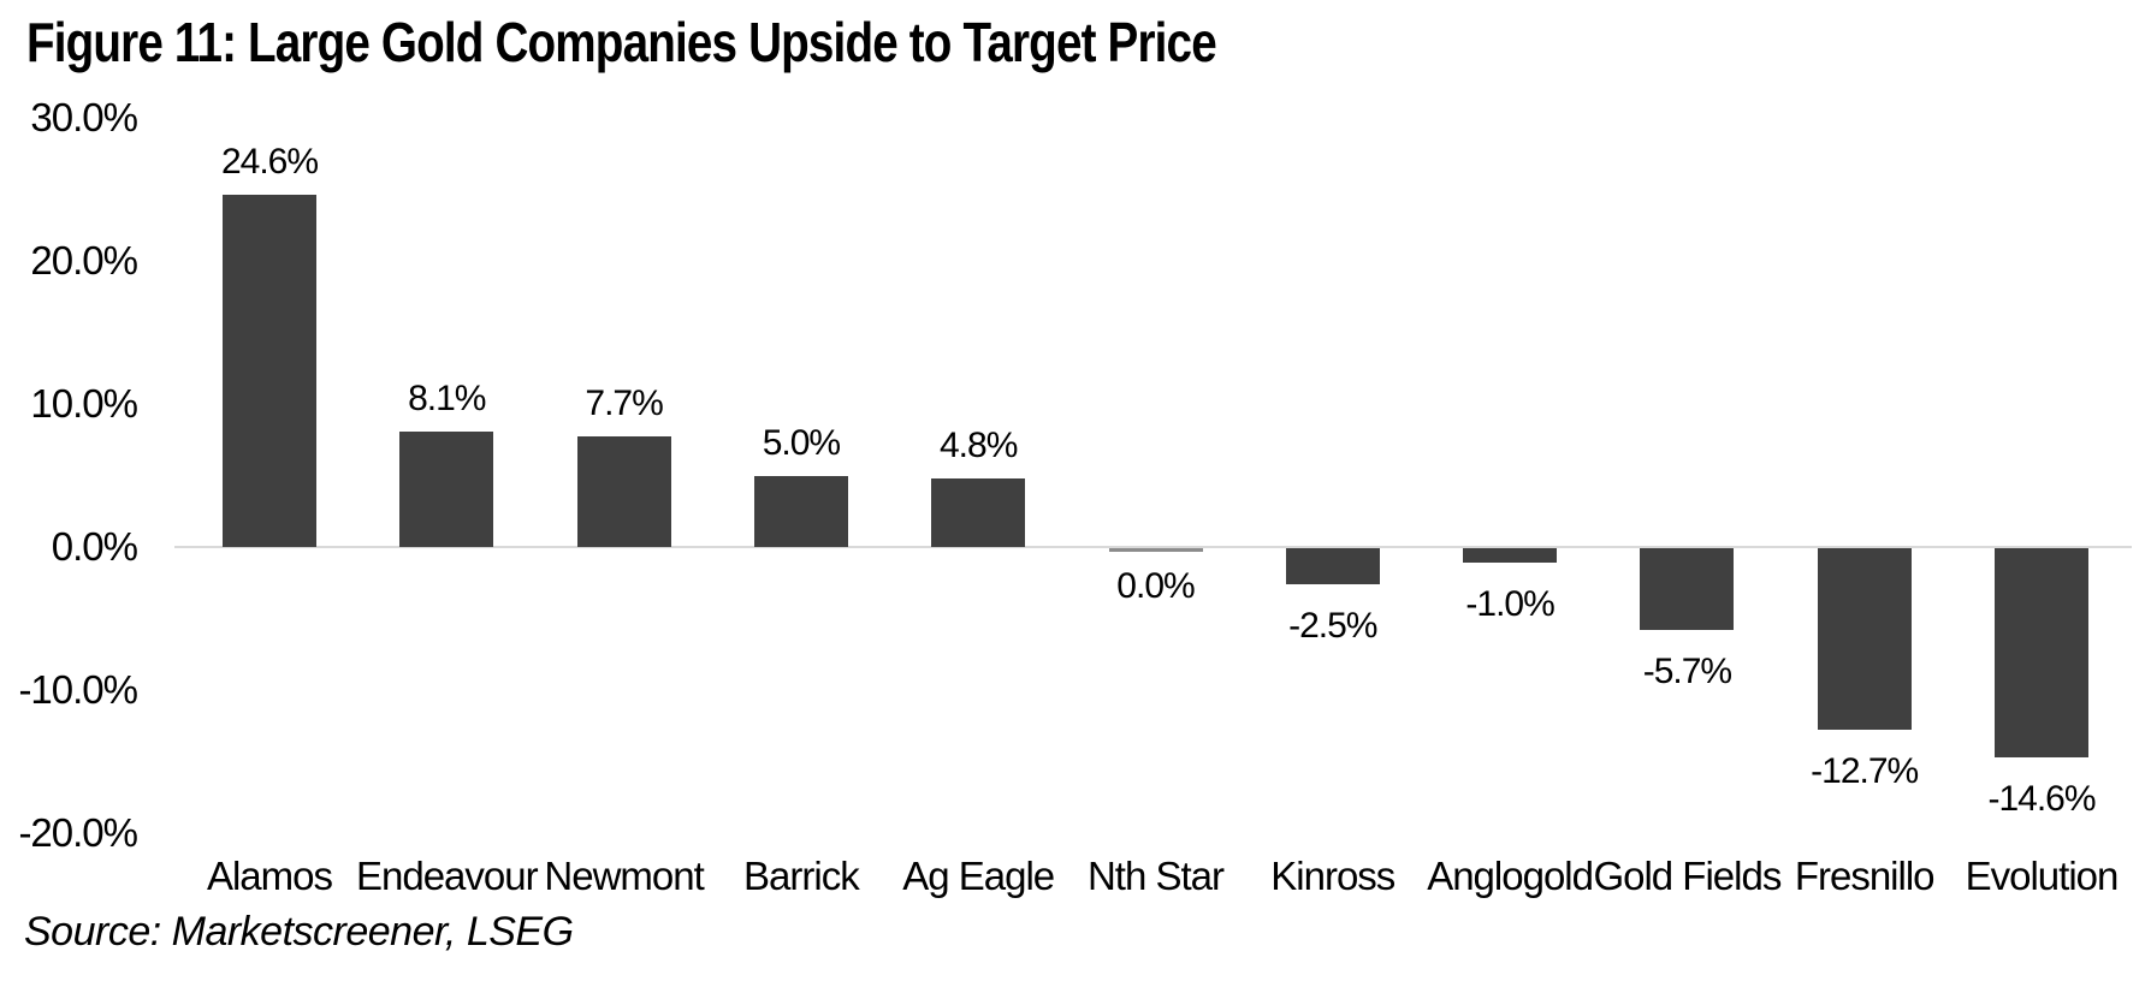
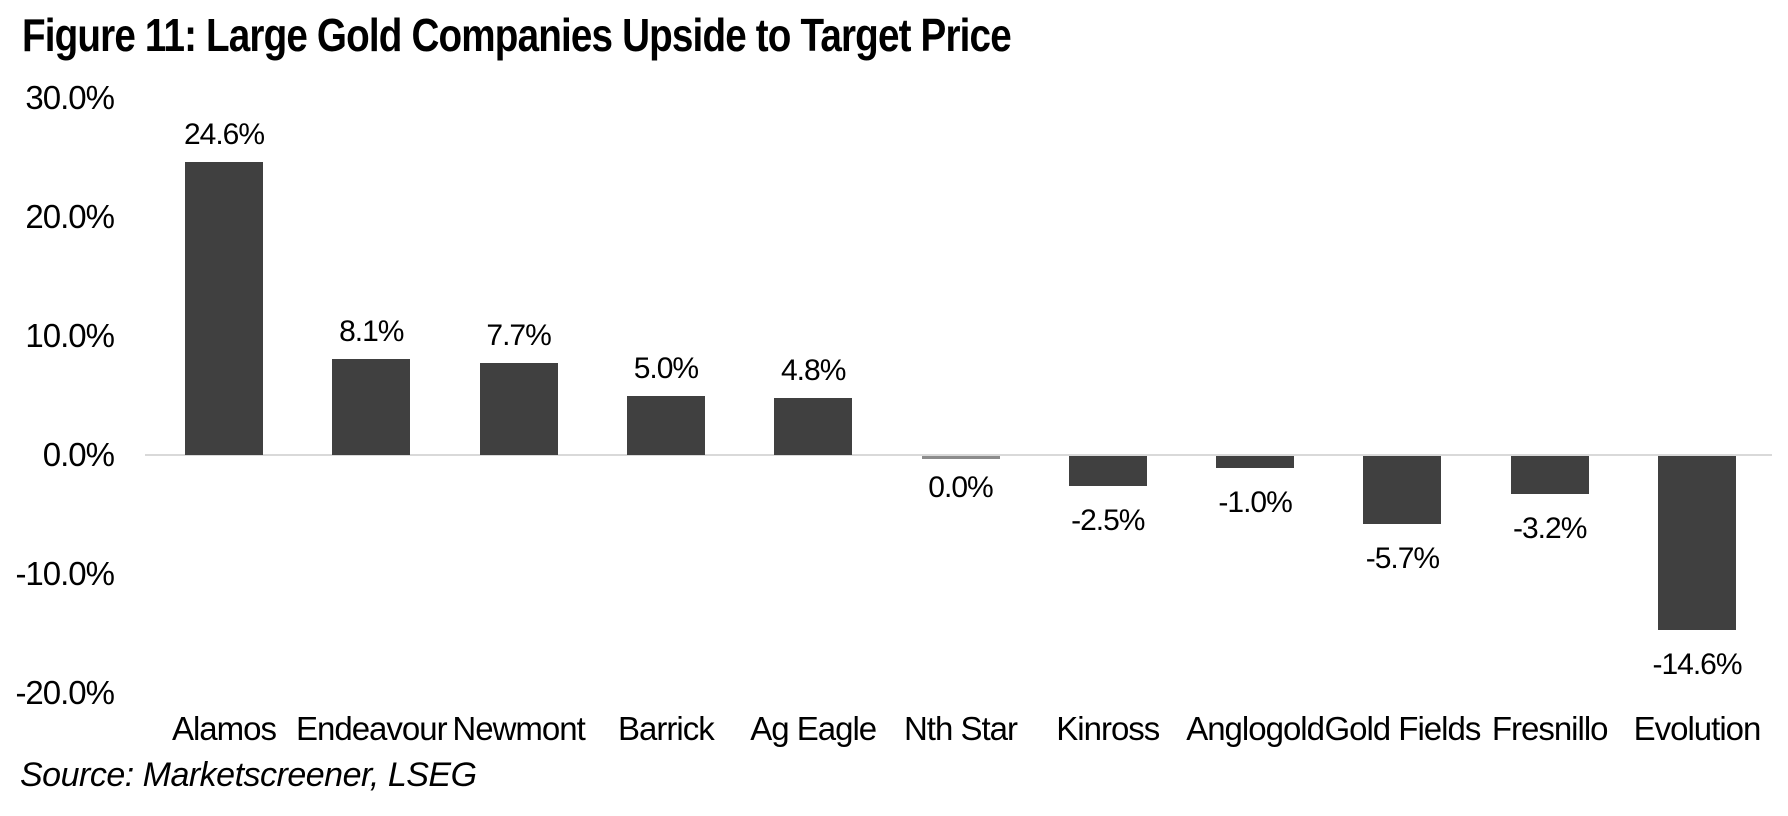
Fresnillo: -12.7% -> -3.2%
